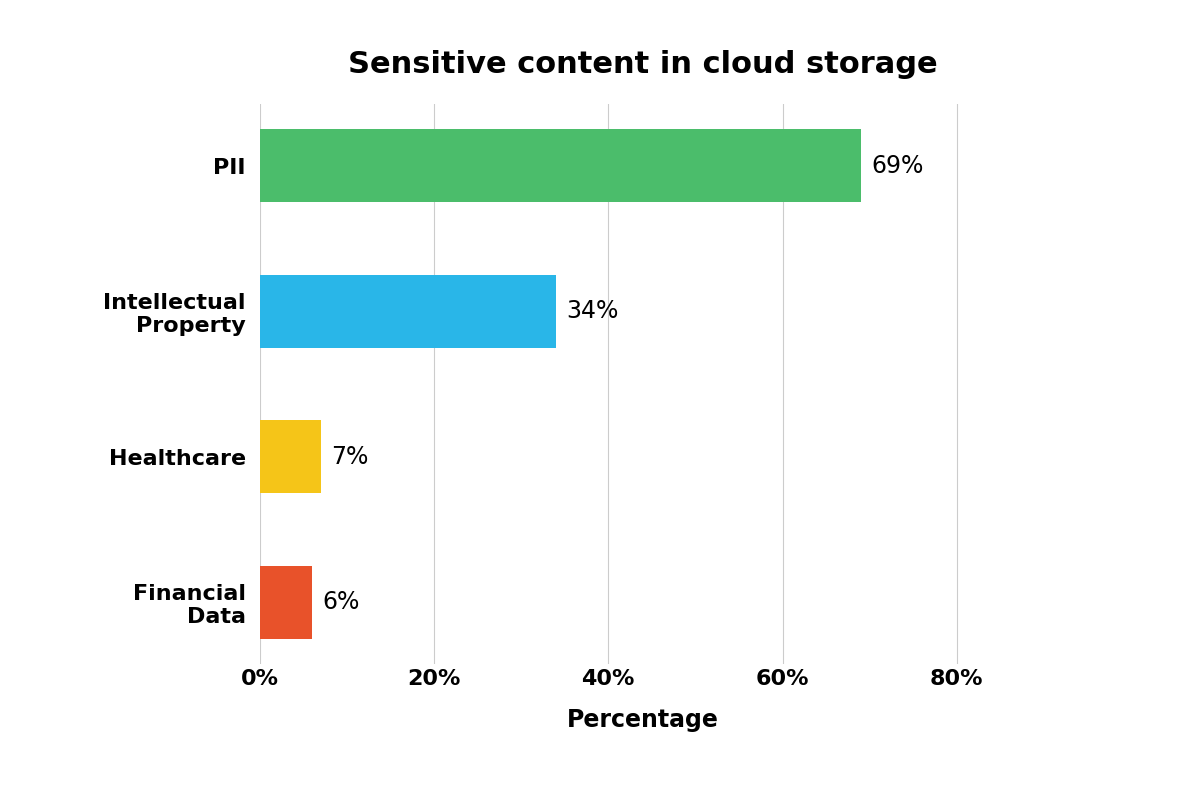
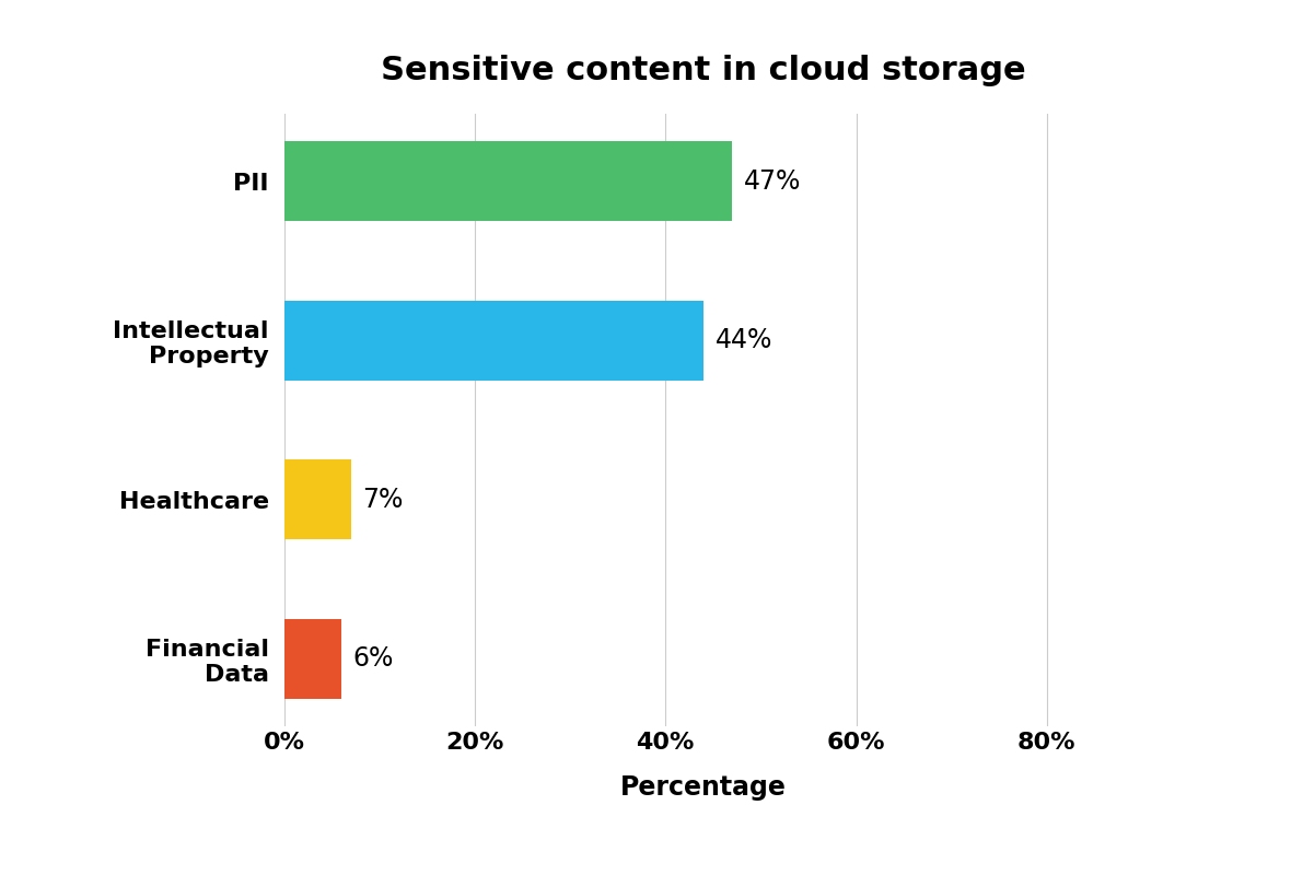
PII: 69% -> 47%
Intellectual Property: 34% -> 44%
